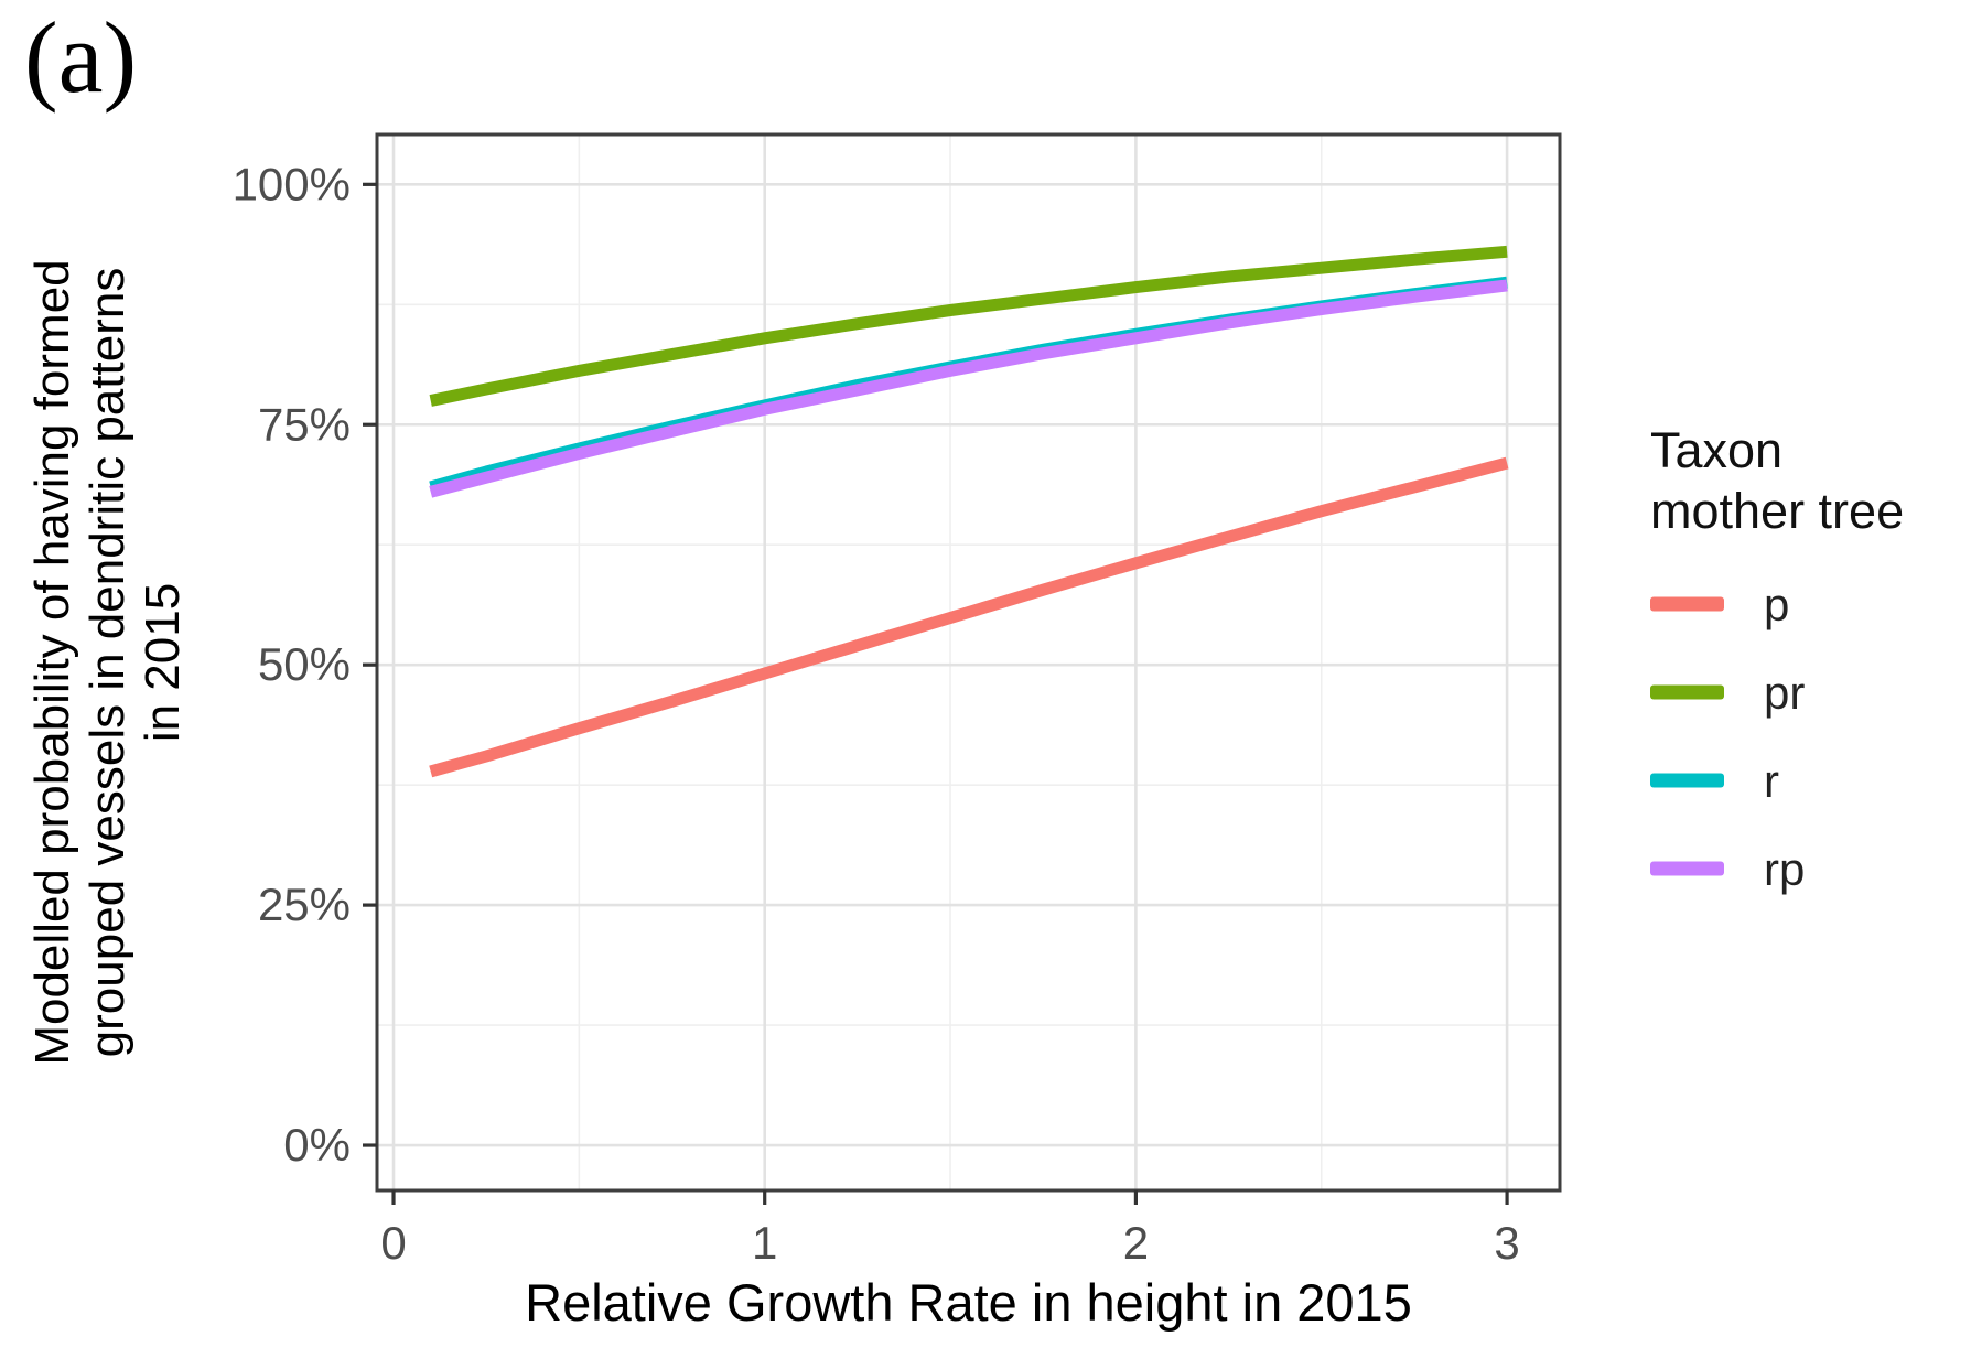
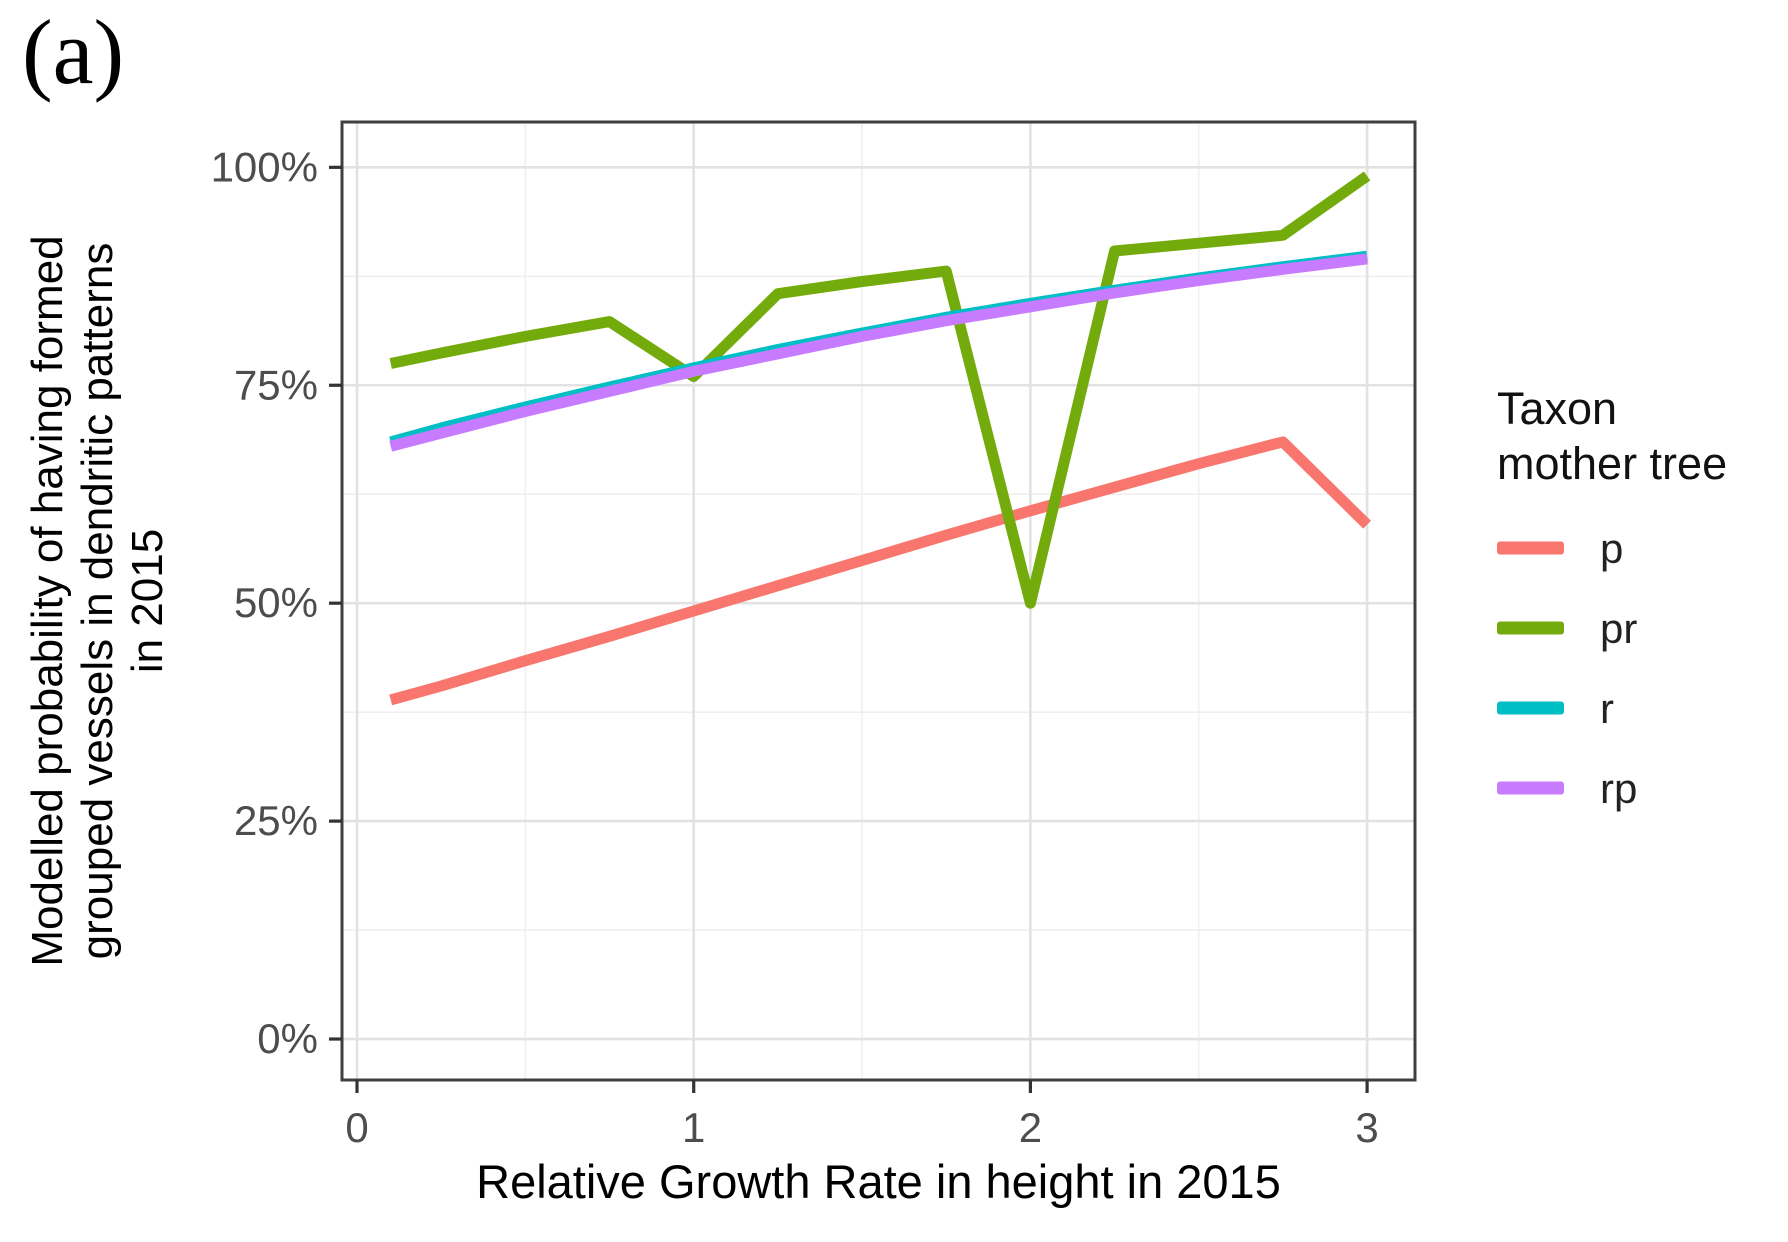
pr/1: 84% -> 76%
pr/2: 89% -> 50%
p/3: 71% -> 59%
pr/3: 93% -> 99%
